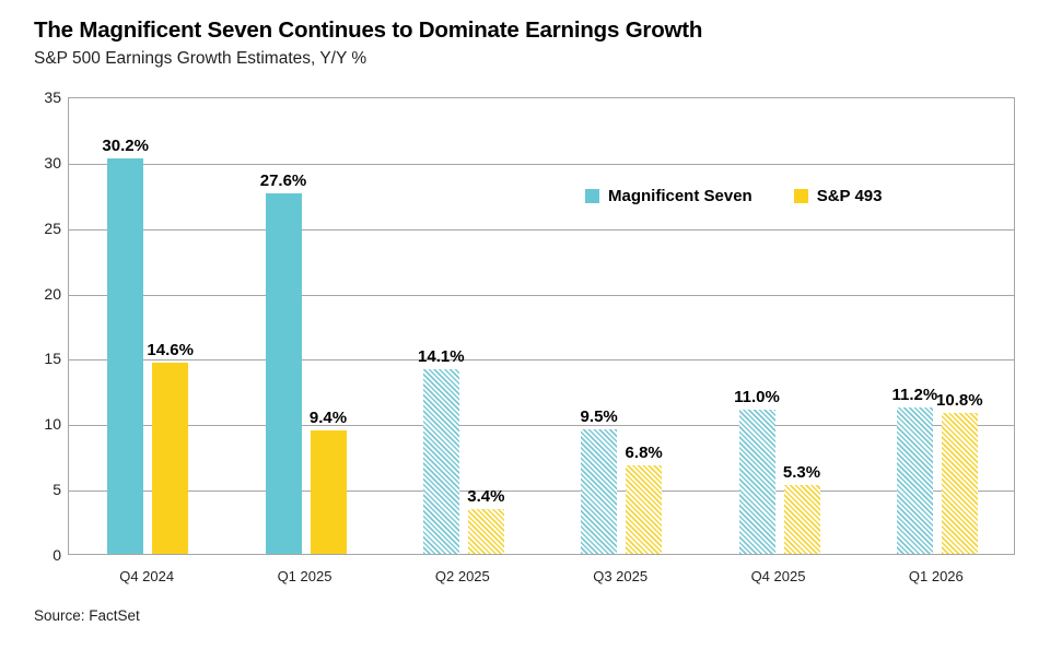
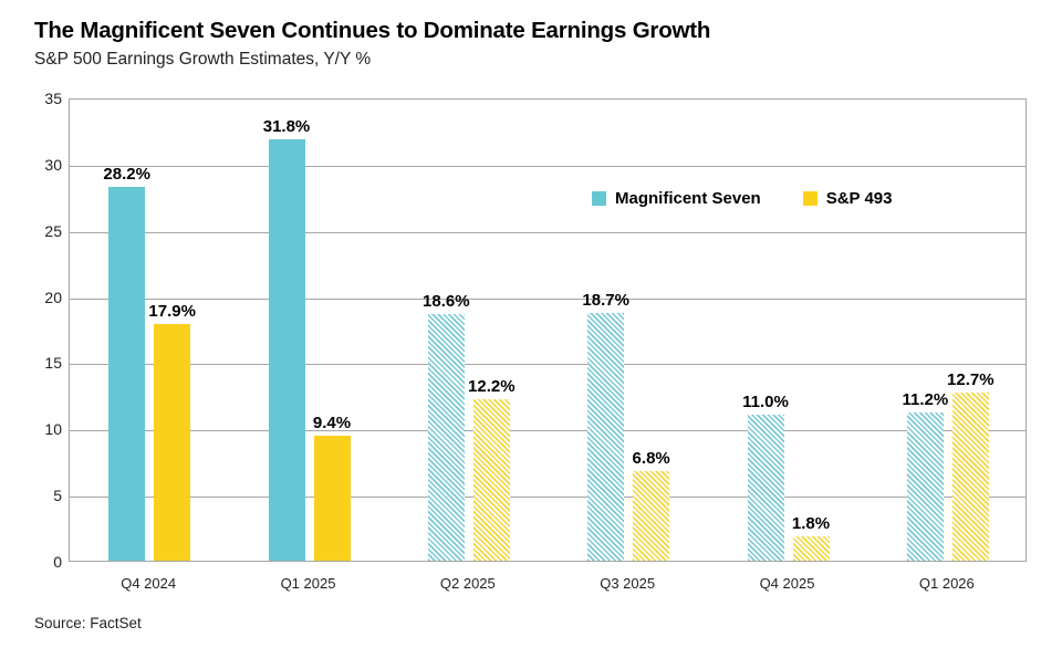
Magnificent Seven/Q4 2024: 30.2% -> 28.2%
S&P 493/Q4 2024: 14.6% -> 17.9%
Magnificent Seven/Q1 2025: 27.6% -> 31.8%
Magnificent Seven/Q2 2025: 14.1% -> 18.6%
S&P 493/Q2 2025: 3.4% -> 12.2%
Magnificent Seven/Q3 2025: 9.5% -> 18.7%
S&P 493/Q4 2025: 5.3% -> 1.8%
S&P 493/Q1 2026: 10.8% -> 12.7%
